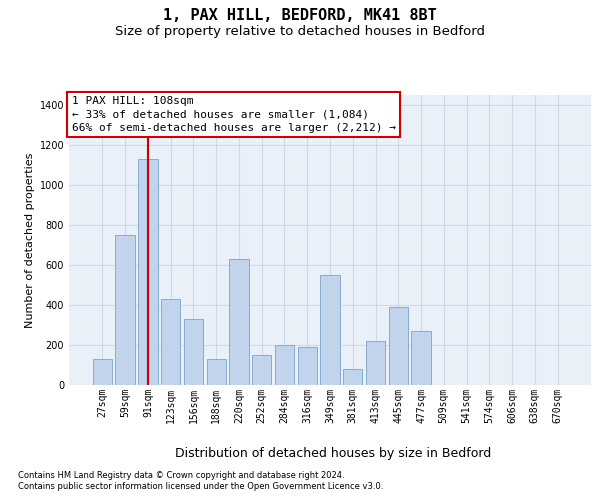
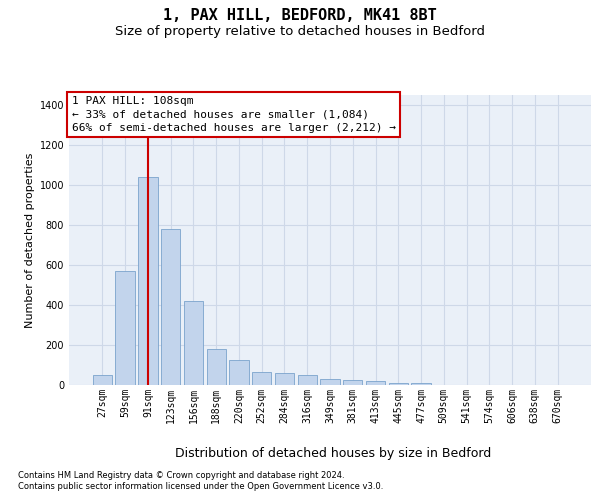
27sqm: 130 -> 50
59sqm: 750 -> 570
91sqm: 1130 -> 1040
123sqm: 430 -> 780
156sqm: 330 -> 420
188sqm: 130 -> 180
220sqm: 630 -> 120
252sqm: 150 -> 60
284sqm: 200 -> 60
316sqm: 190 -> 50
349sqm: 550 -> 30
381sqm: 80 -> 20
413sqm: 220 -> 20
445sqm: 390 -> 10
477sqm: 270 -> 10
